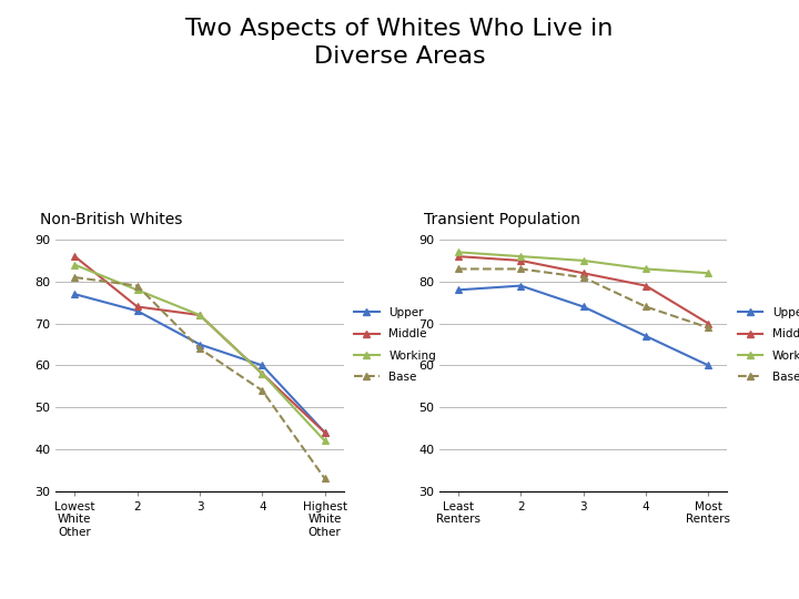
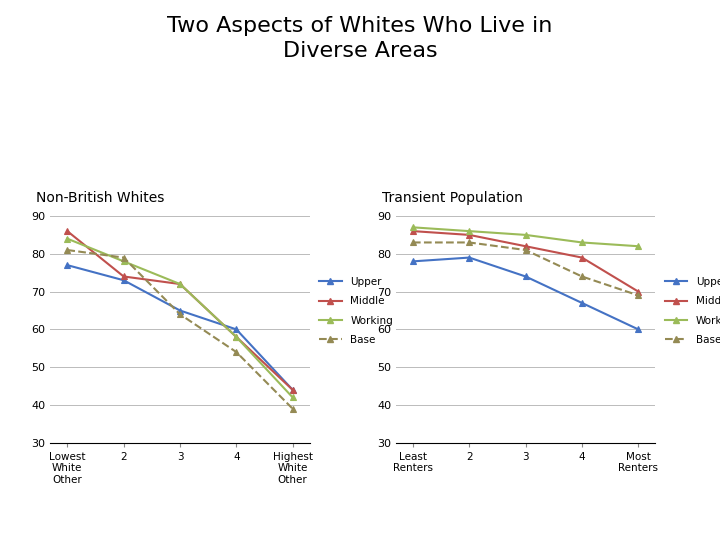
Base/Highest White Other: 33 -> 39
